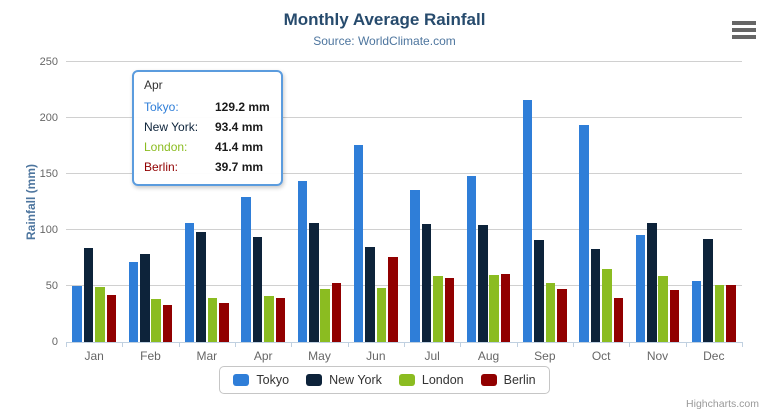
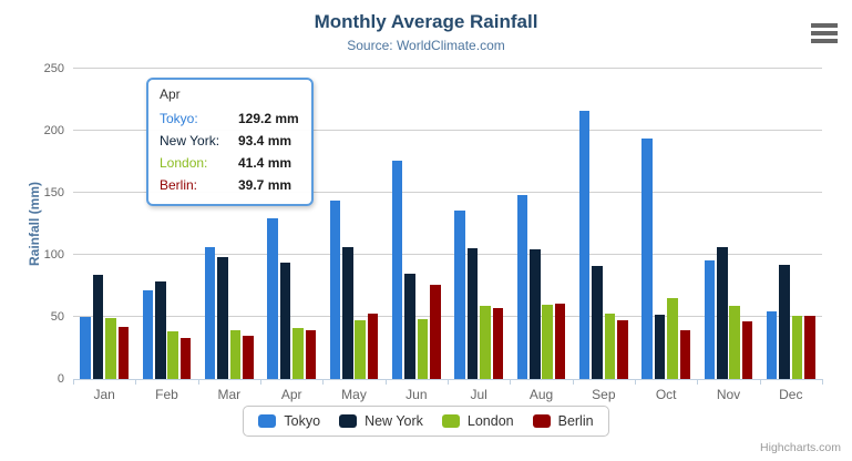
New York/Oct: 84 -> 52
